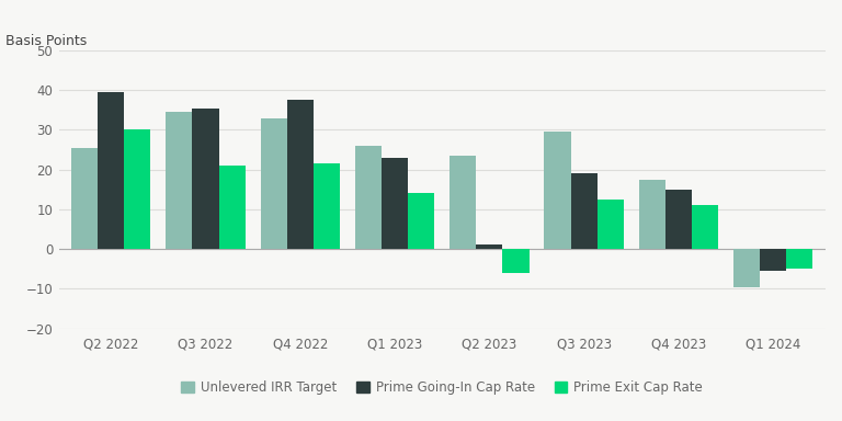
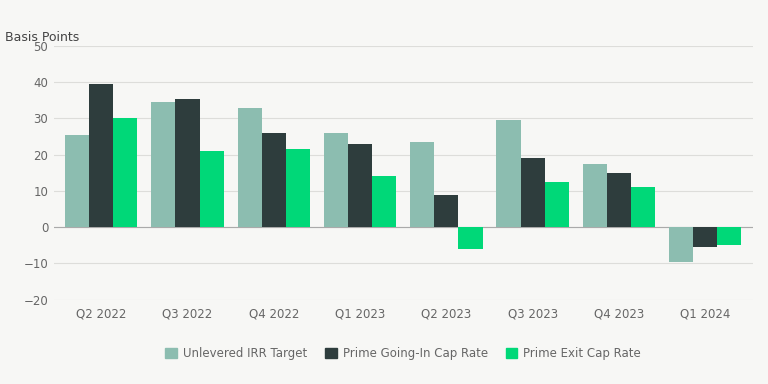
Prime Going-In Cap Rate/Q4 2022: 37.5 -> 26.0
Prime Going-In Cap Rate/Q2 2023: 1.0 -> 9.0
